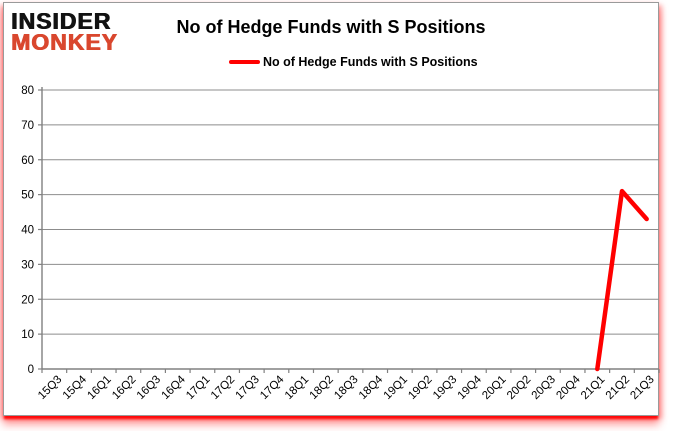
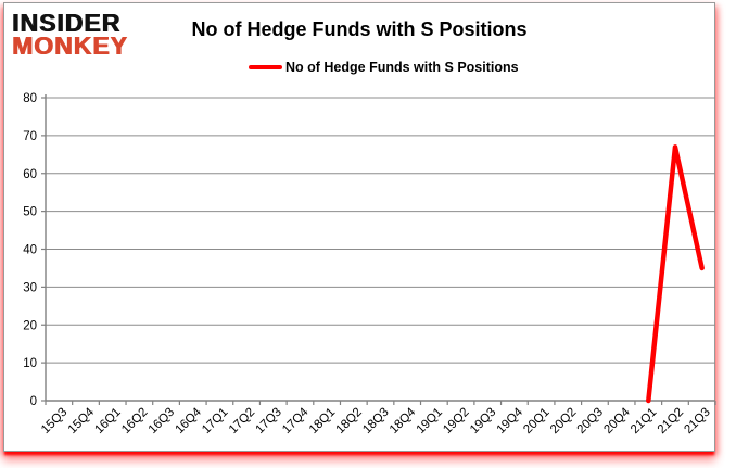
21Q2: 51 -> 67
21Q3: 43 -> 35
